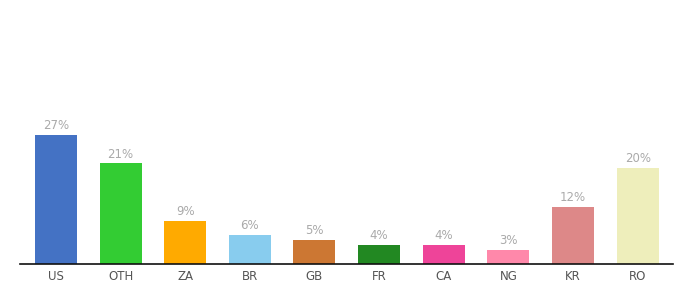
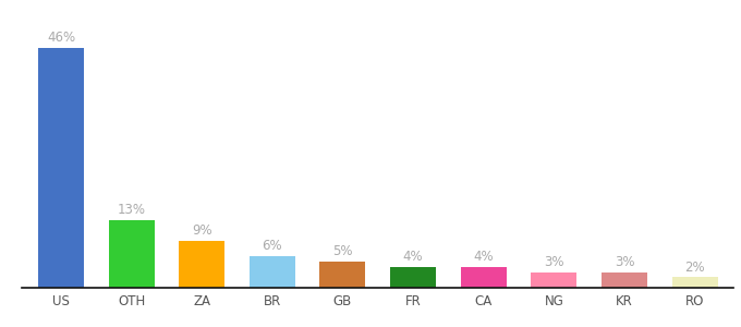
US: 27% -> 46%
OTH: 21% -> 13%
KR: 12% -> 3%
RO: 20% -> 2%
